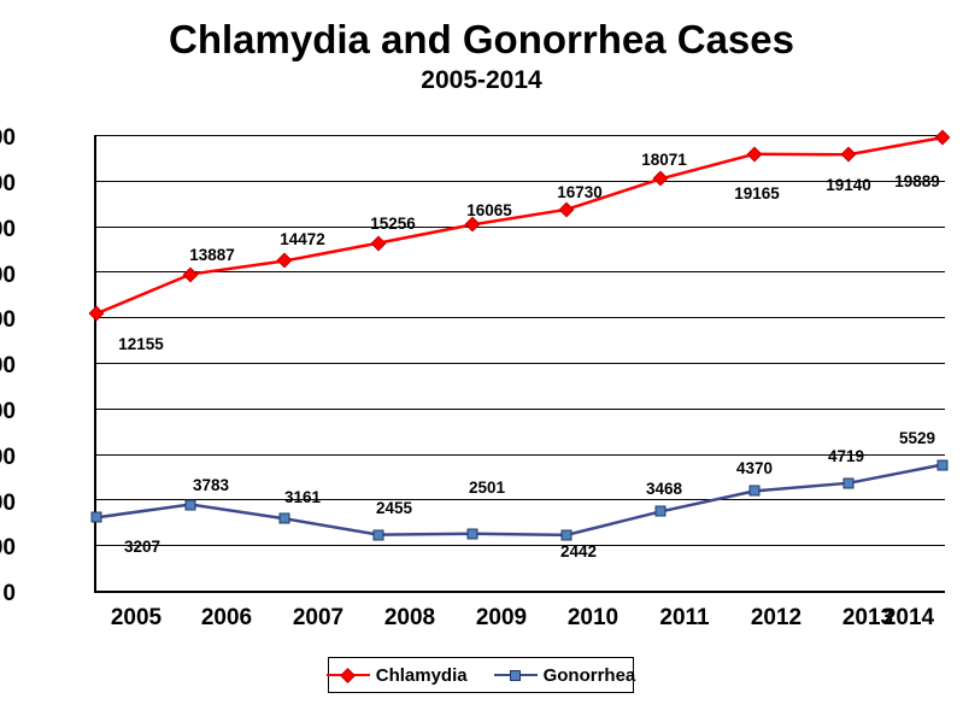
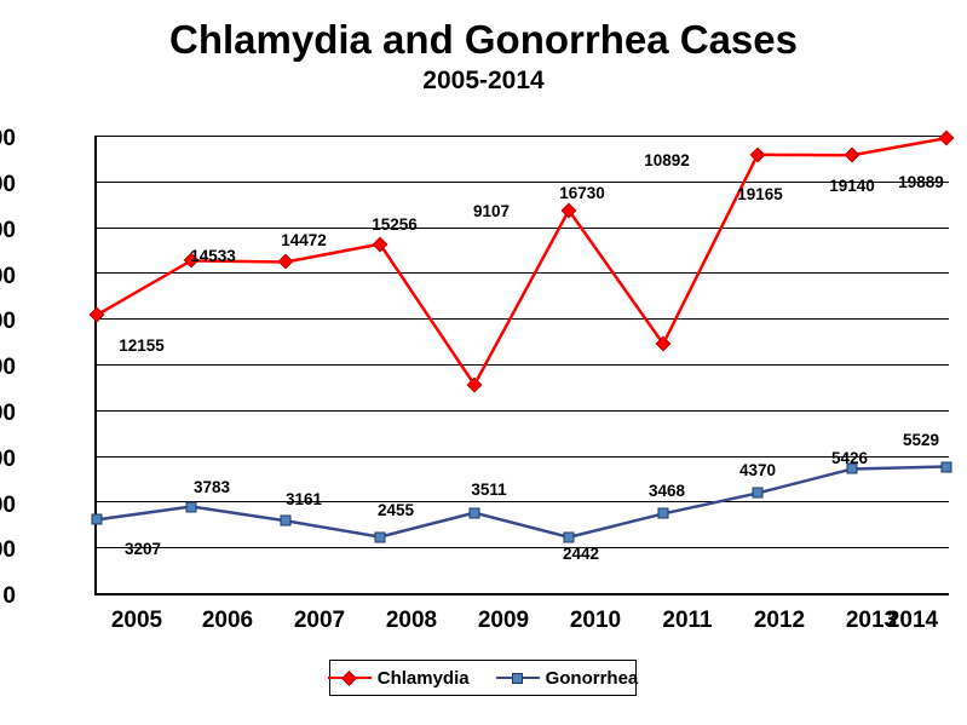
Chlamydia/2006: 13887 -> 14533
Chlamydia/2009: 16065 -> 9107
Gonorrhea/2009: 2501 -> 3511
Chlamydia/2011: 18071 -> 10892
Gonorrhea/2013: 4719 -> 5426
